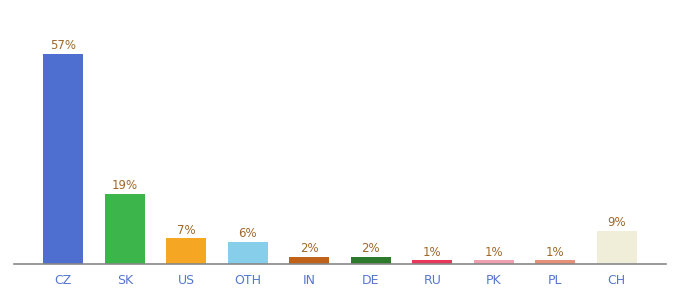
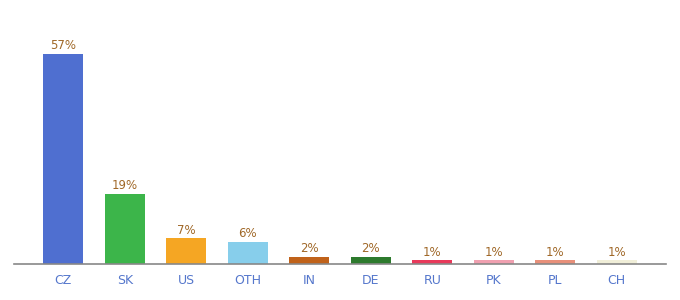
CH: 9% -> 1%
